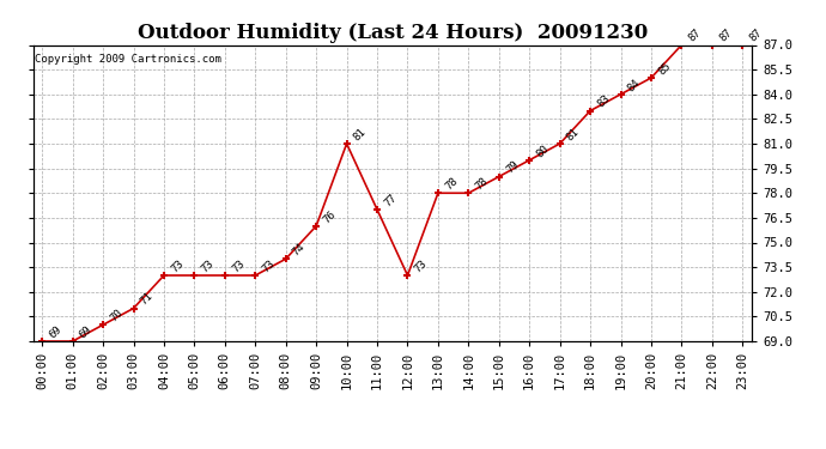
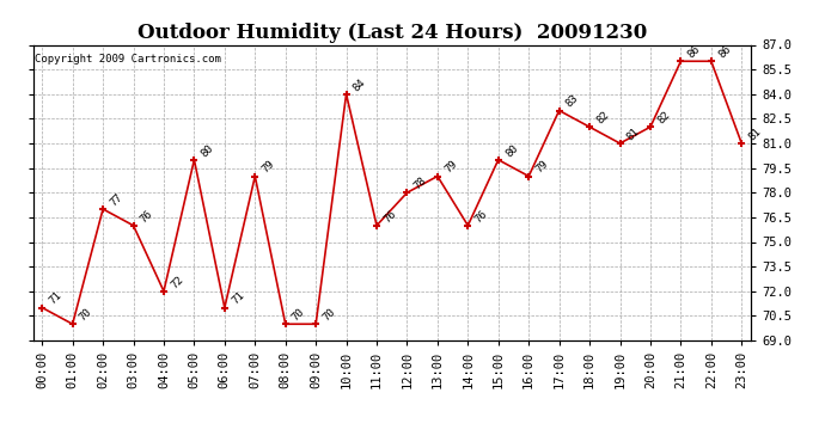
00:00: 69 -> 71
01:00: 69 -> 70
02:00: 70 -> 77
03:00: 71 -> 76
04:00: 73 -> 72
05:00: 73 -> 80
06:00: 73 -> 71
07:00: 73 -> 79
08:00: 74 -> 70
09:00: 76 -> 70
10:00: 81 -> 84
11:00: 77 -> 76
12:00: 73 -> 78
13:00: 78 -> 79
14:00: 78 -> 76
15:00: 79 -> 80
16:00: 80 -> 79
17:00: 81 -> 83
18:00: 83 -> 82
19:00: 84 -> 81
20:00: 85 -> 82
21:00: 87 -> 86
22:00: 87 -> 86
23:00: 87 -> 81
